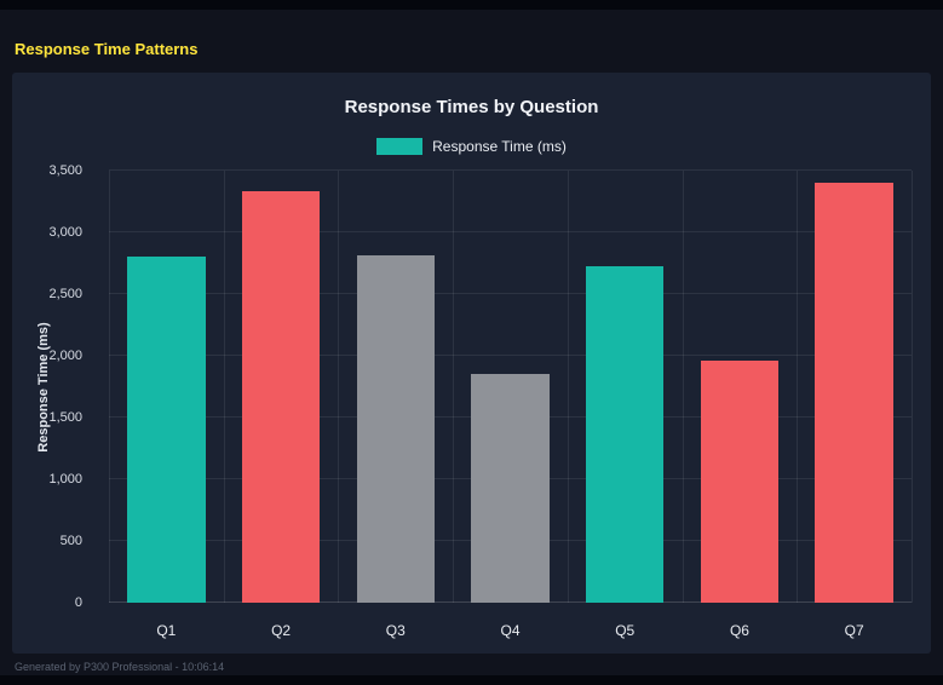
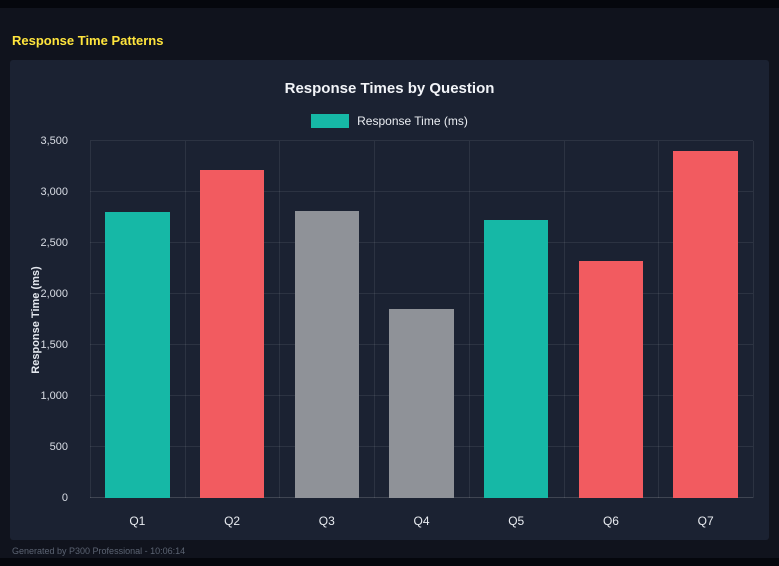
Q2: 3330 -> 3220
Q6: 1960 -> 2320
